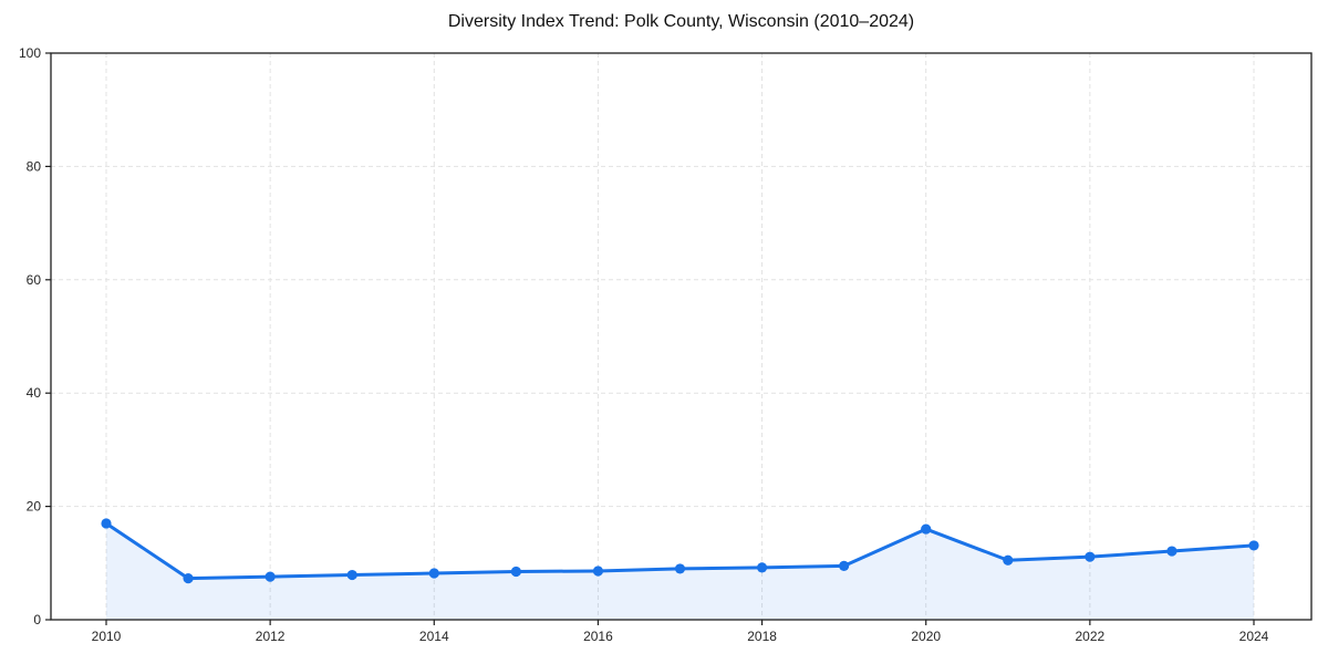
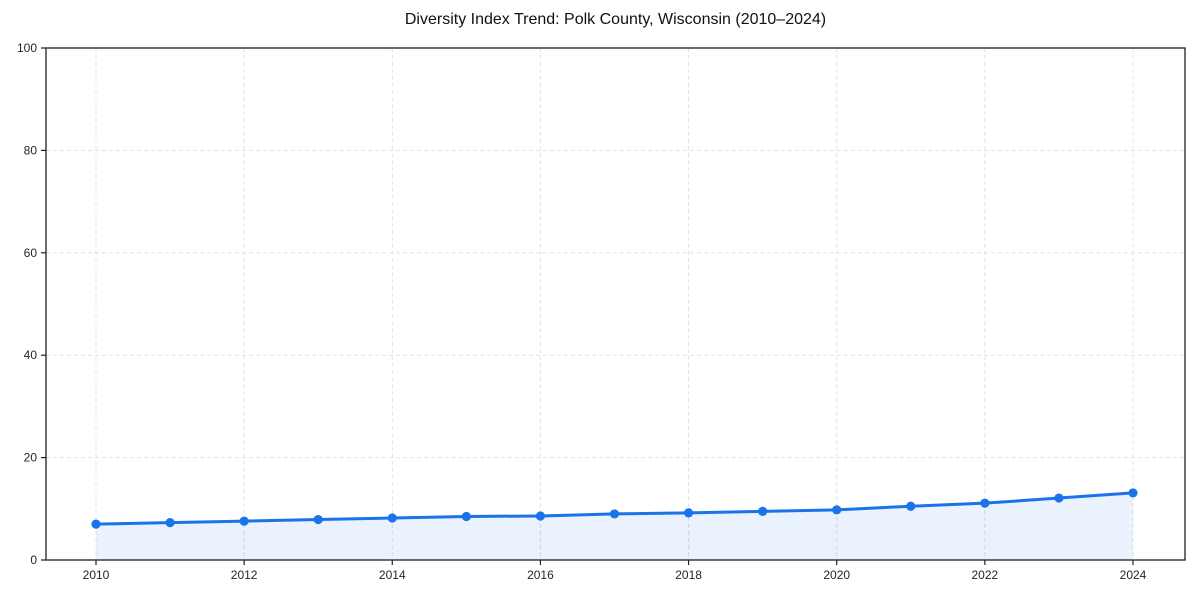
2010: 17 -> 7
2020: 16 -> 10
